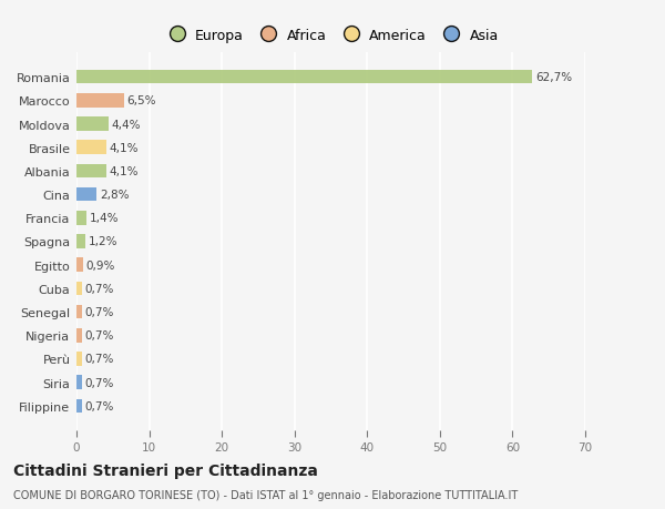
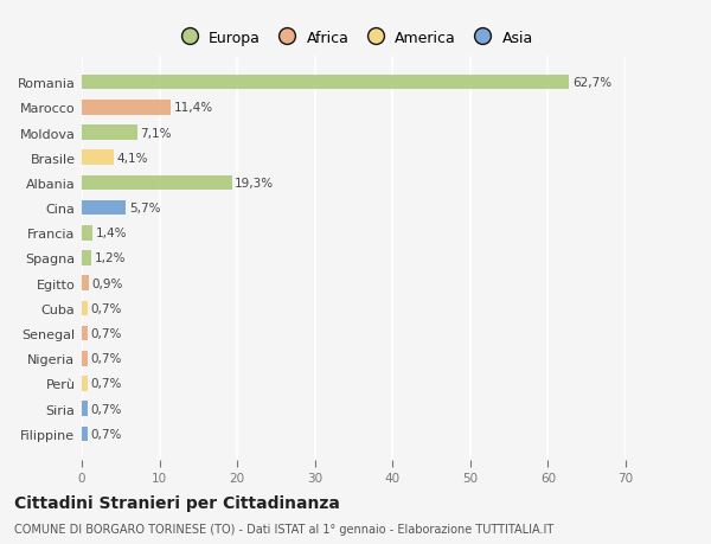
Marocco: 6,5% -> 11,4%
Moldova: 4,4% -> 7,1%
Albania: 4,1% -> 19,3%
Cina: 2,8% -> 5,7%
